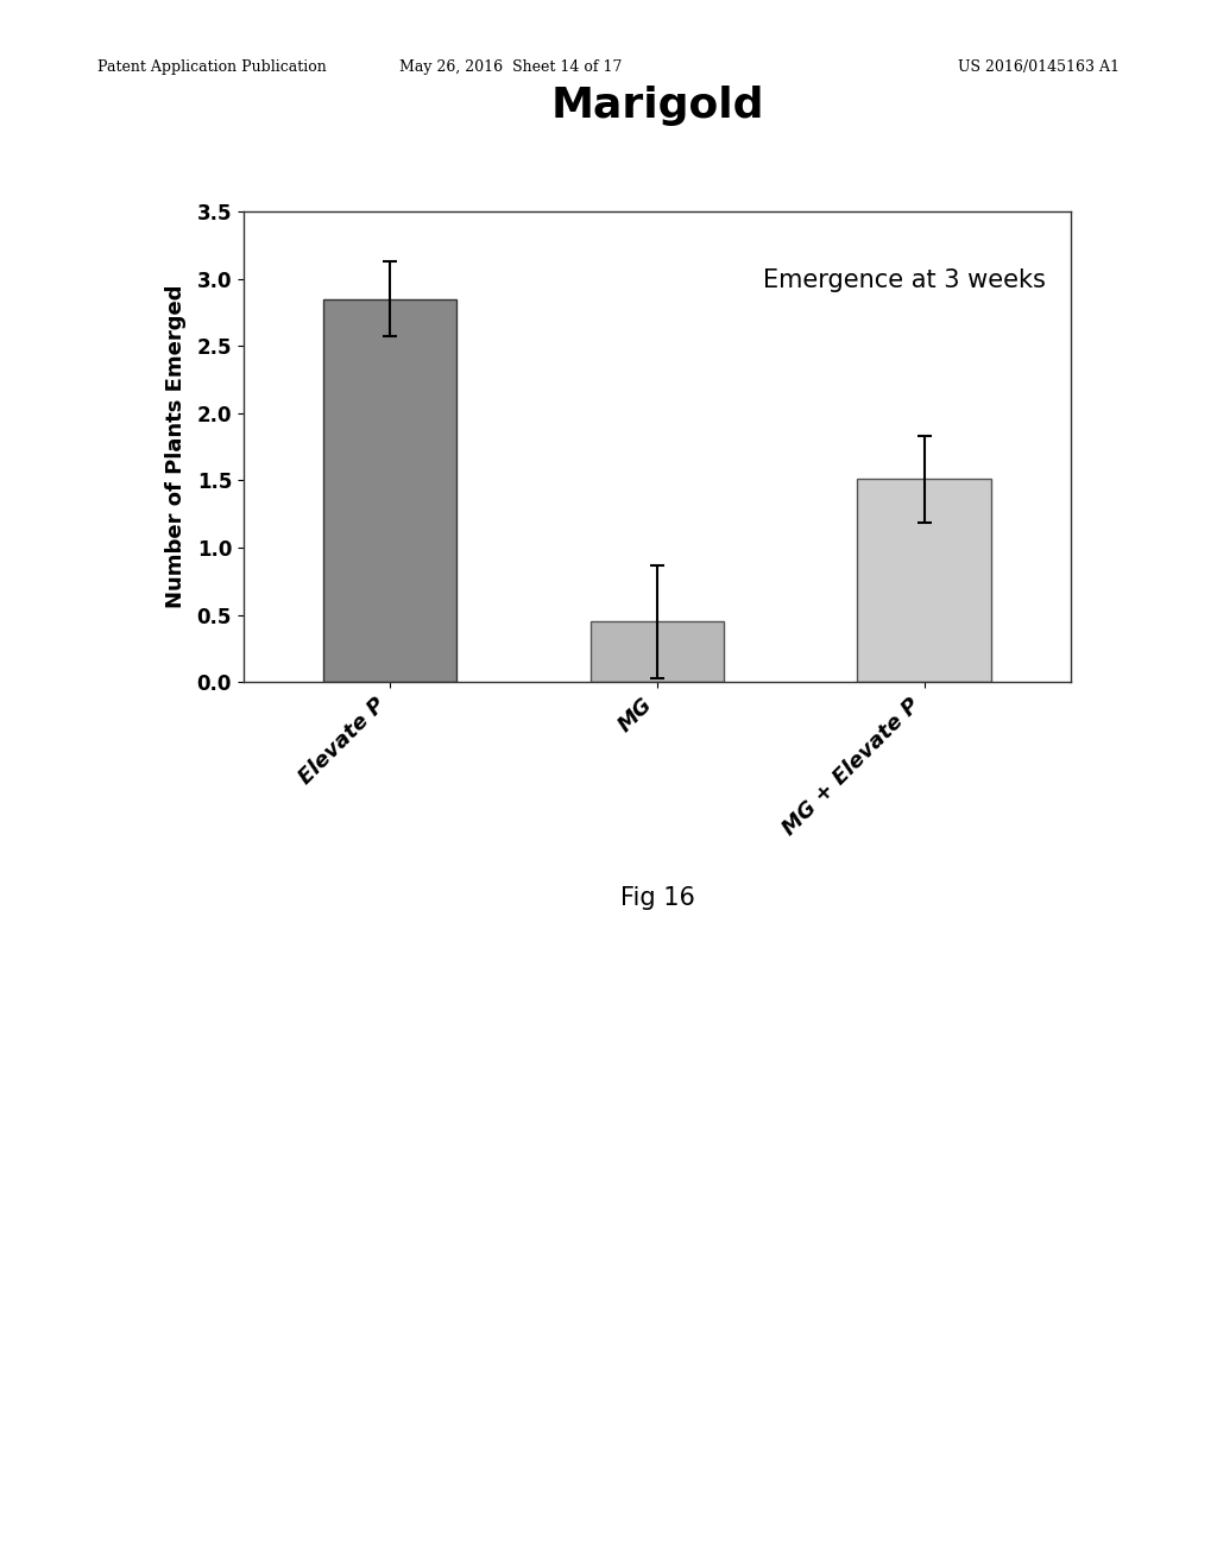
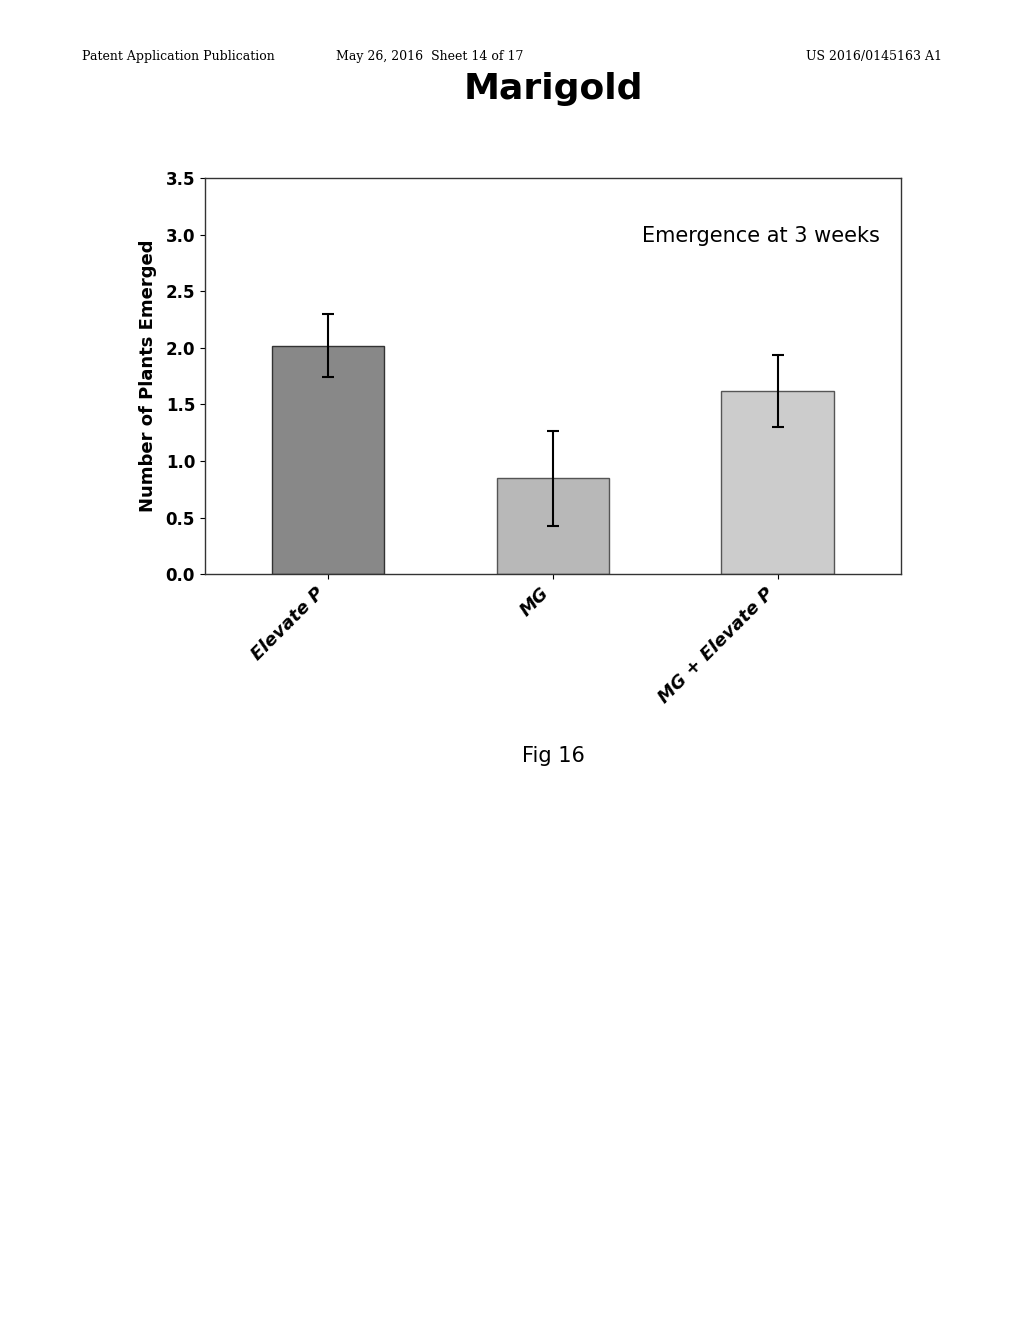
Elevate P: 2.85 -> 2.02
MG: 0.45 -> 0.85
MG + Elevate P: 1.51 -> 1.62
